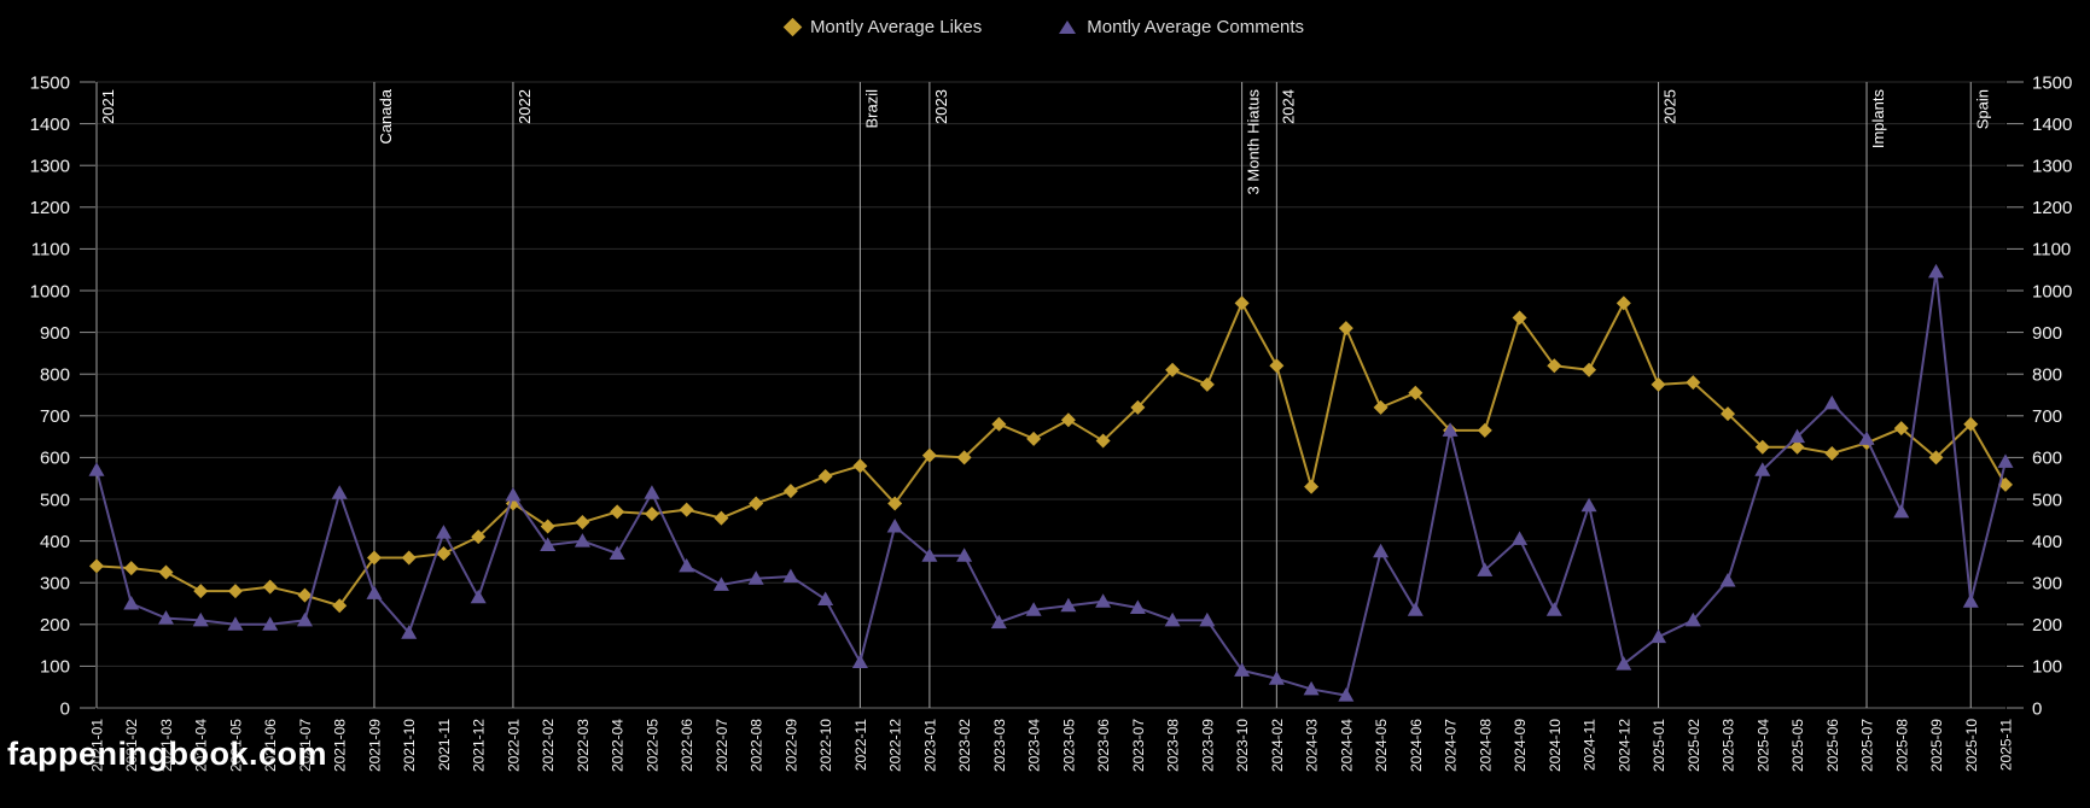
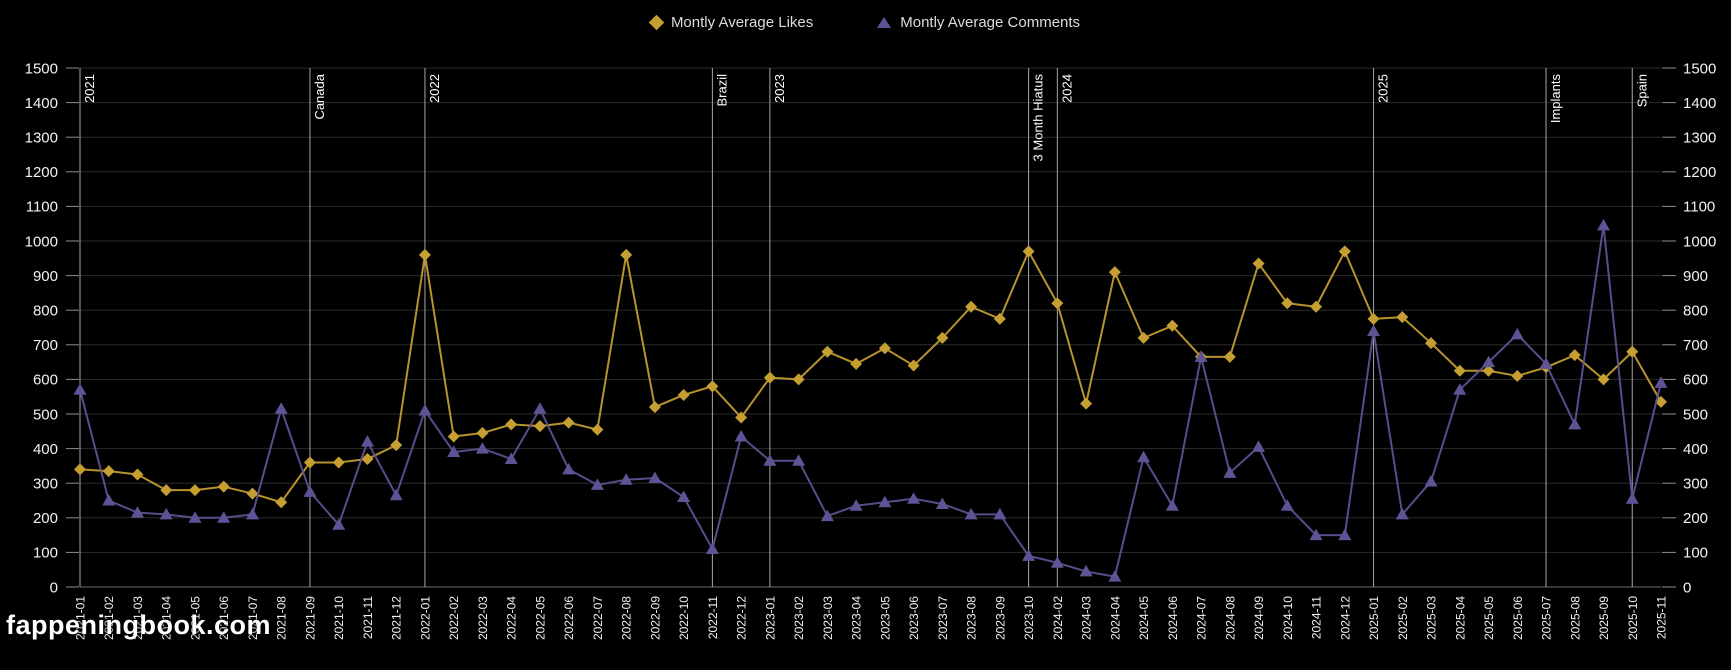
Montly Average Likes/2022-01: 490 -> 960
Montly Average Likes/2022-08: 490 -> 960
Montly Average Comments/2024-11: 480 -> 150
Montly Average Comments/2024-12: 100 -> 150
Montly Average Comments/2025-01: 170 -> 740
